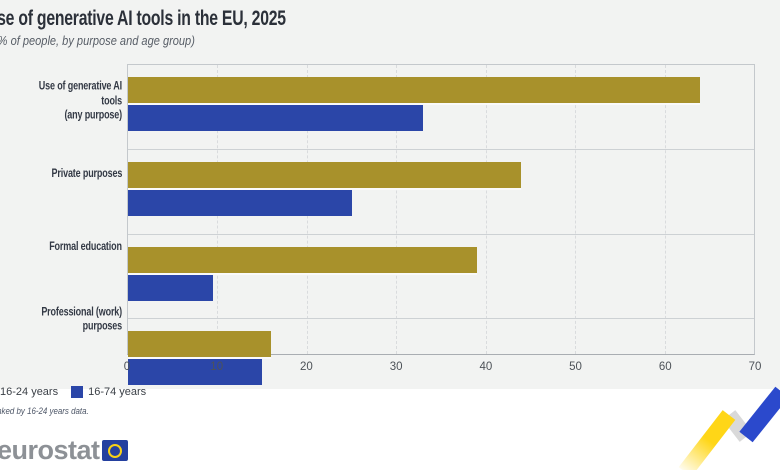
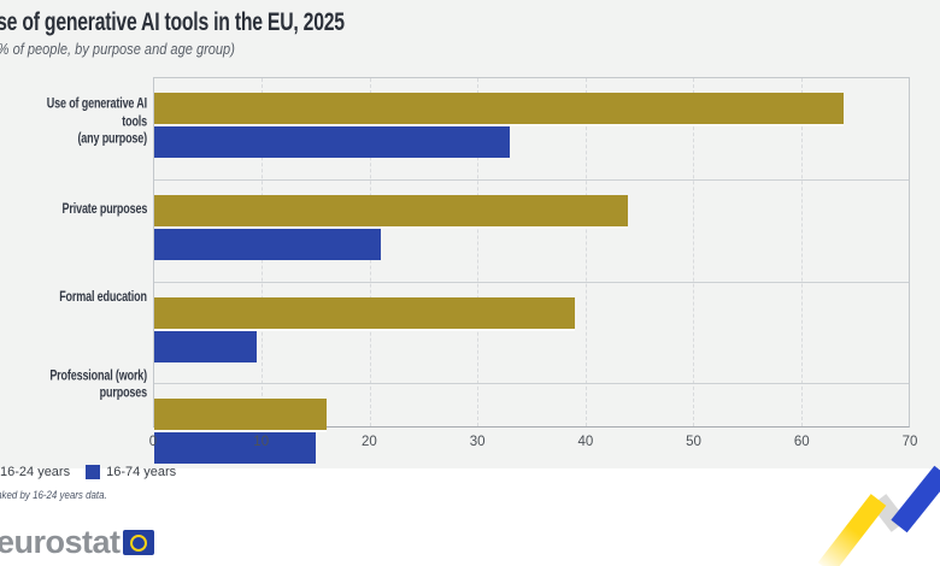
16-74 years/Private purposes: 25 -> 21
